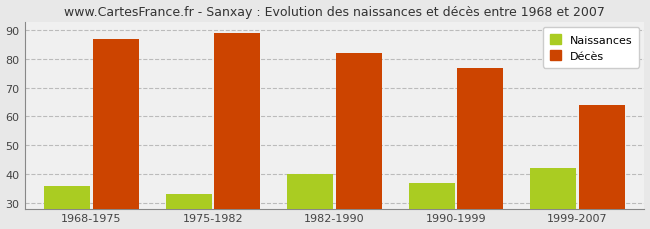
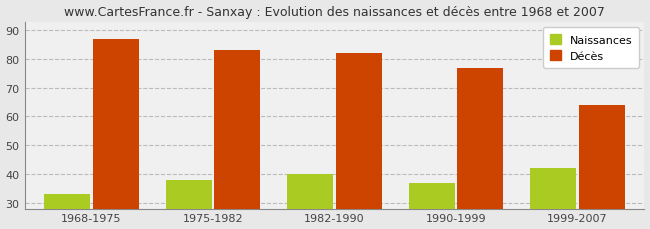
Naissances/1968-1975: 36 -> 33
Naissances/1975-1982: 33 -> 38
Décès/1975-1982: 89 -> 83
